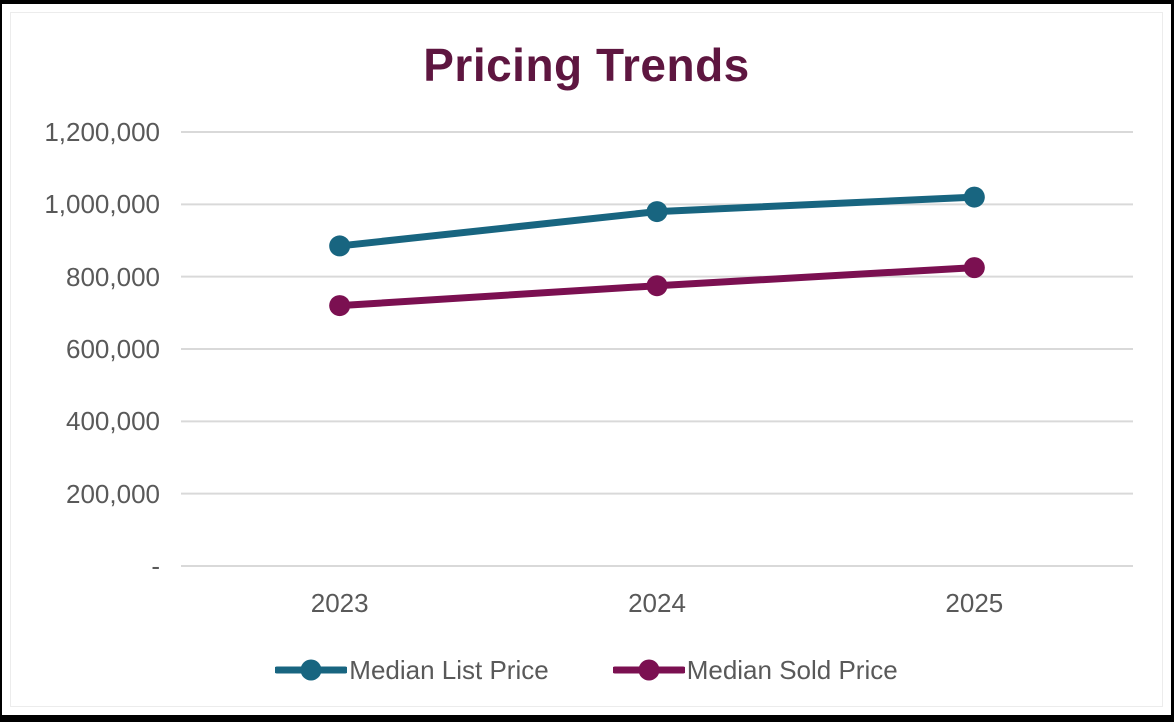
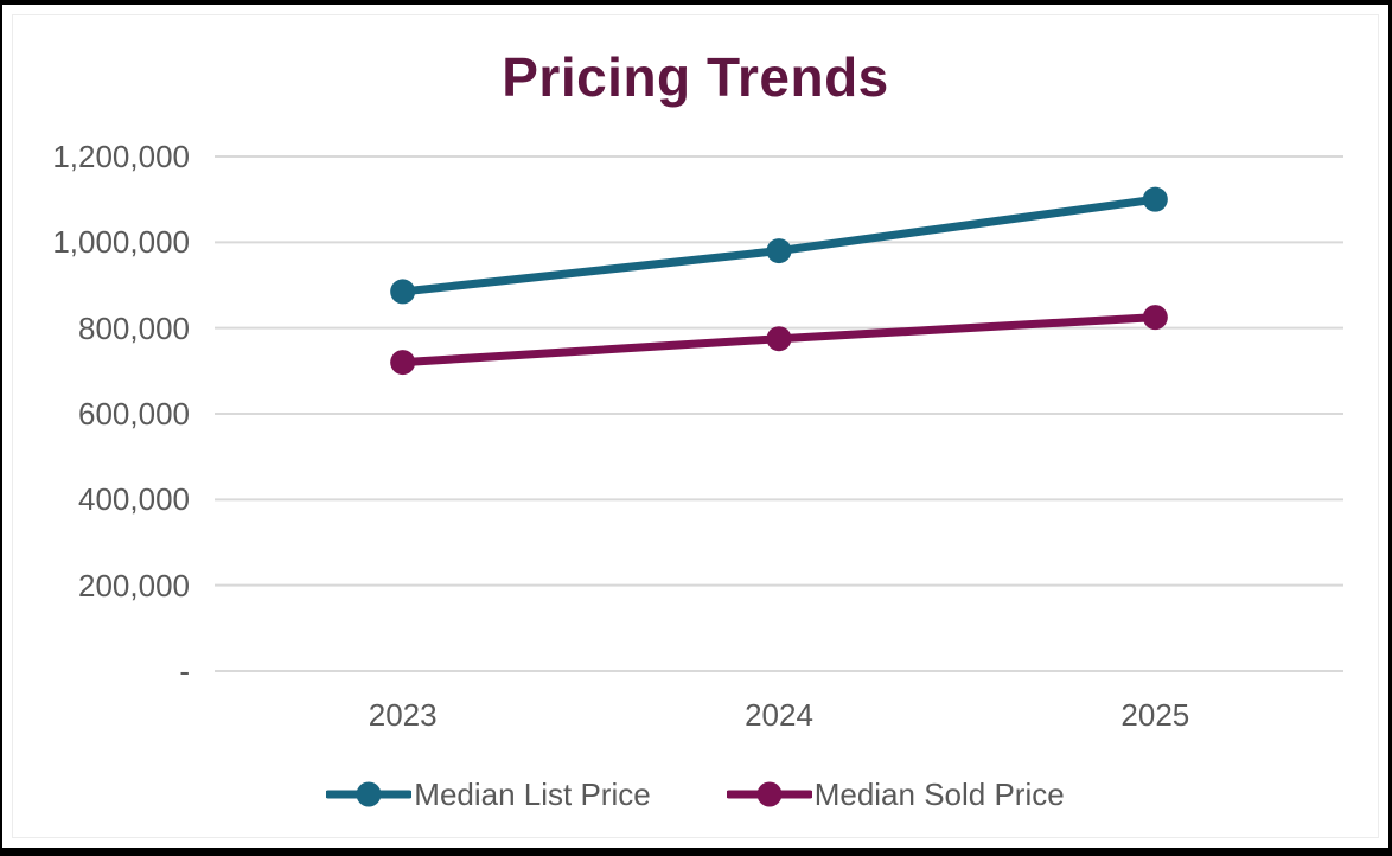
Median List Price/2025: 1020000 -> 1100000
